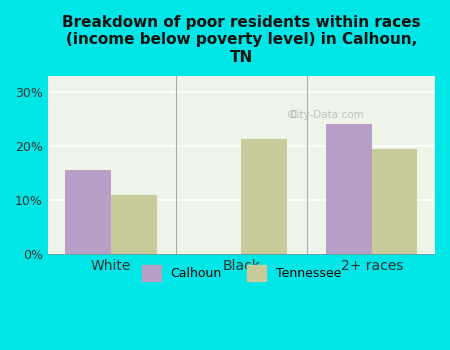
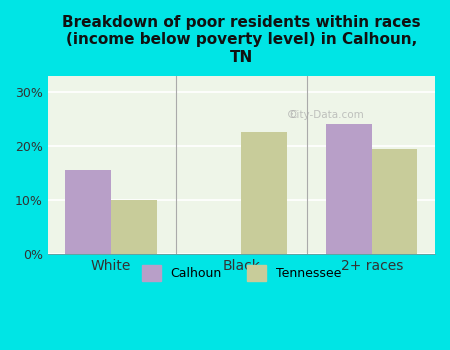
Tennessee/White: 11.0% -> 10.0%
Tennessee/Black: 21.2% -> 22.6%
